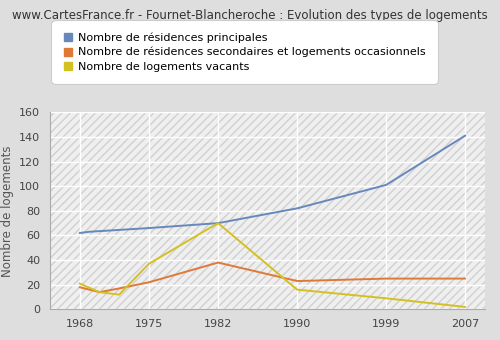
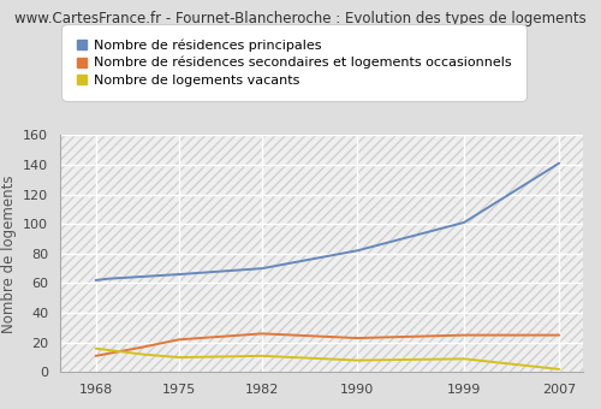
Nombre de résidences secondaires et logements occasionnels/1968: 18 -> 11
Nombre de logements vacants/1968: 21 -> 16
Nombre de logements vacants/1975: 37 -> 10
Nombre de résidences secondaires et logements occasionnels/1982: 38 -> 26
Nombre de logements vacants/1982: 70 -> 11
Nombre de logements vacants/1990: 16 -> 8
